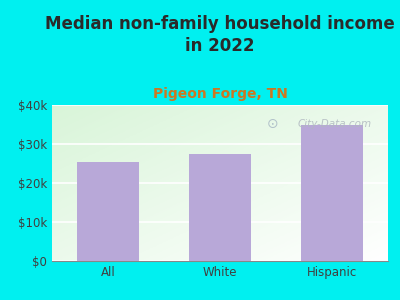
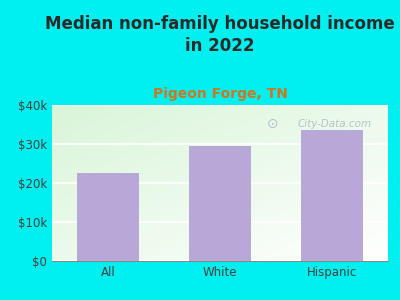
All: $25.5k -> $22.5k
White: $27.5k -> $29.5k
Hispanic: $35.0k -> $33.5k
